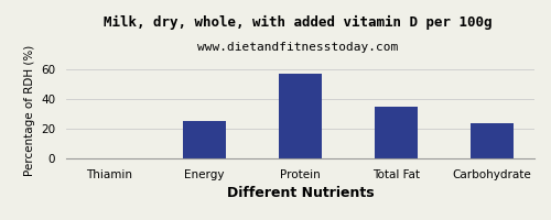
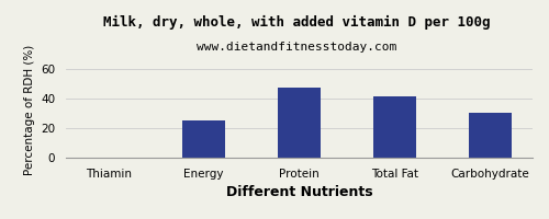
Protein: 57 -> 47
Total Fat: 35 -> 41
Carbohydrate: 24 -> 30
